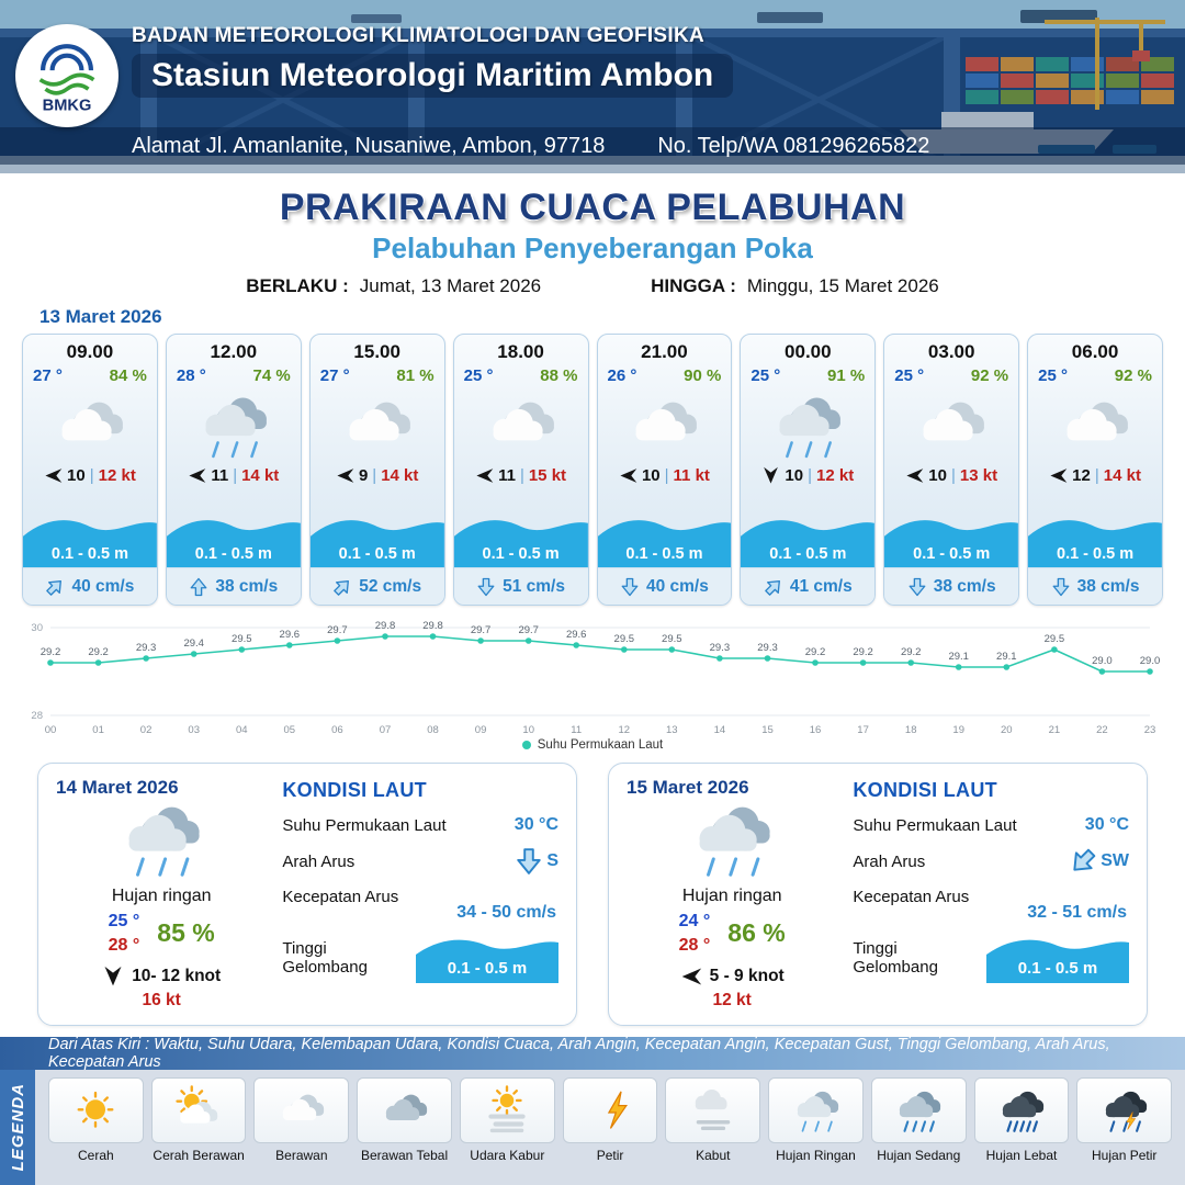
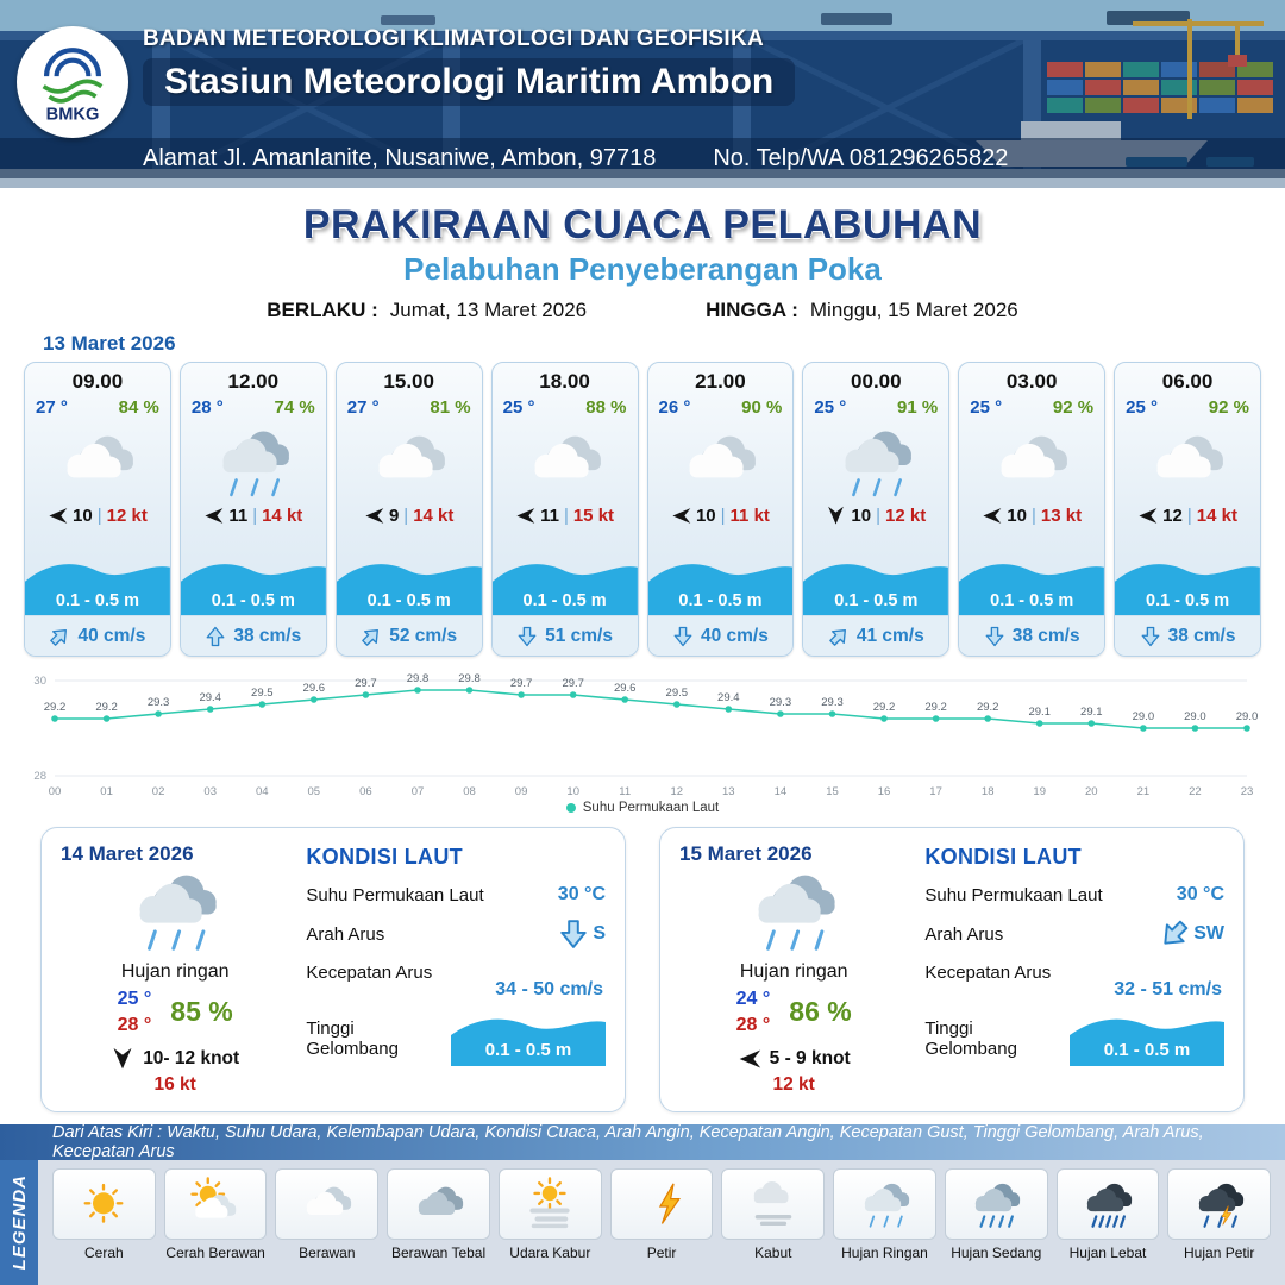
13: 29.5 -> 29.4
21: 29.5 -> 29.0
